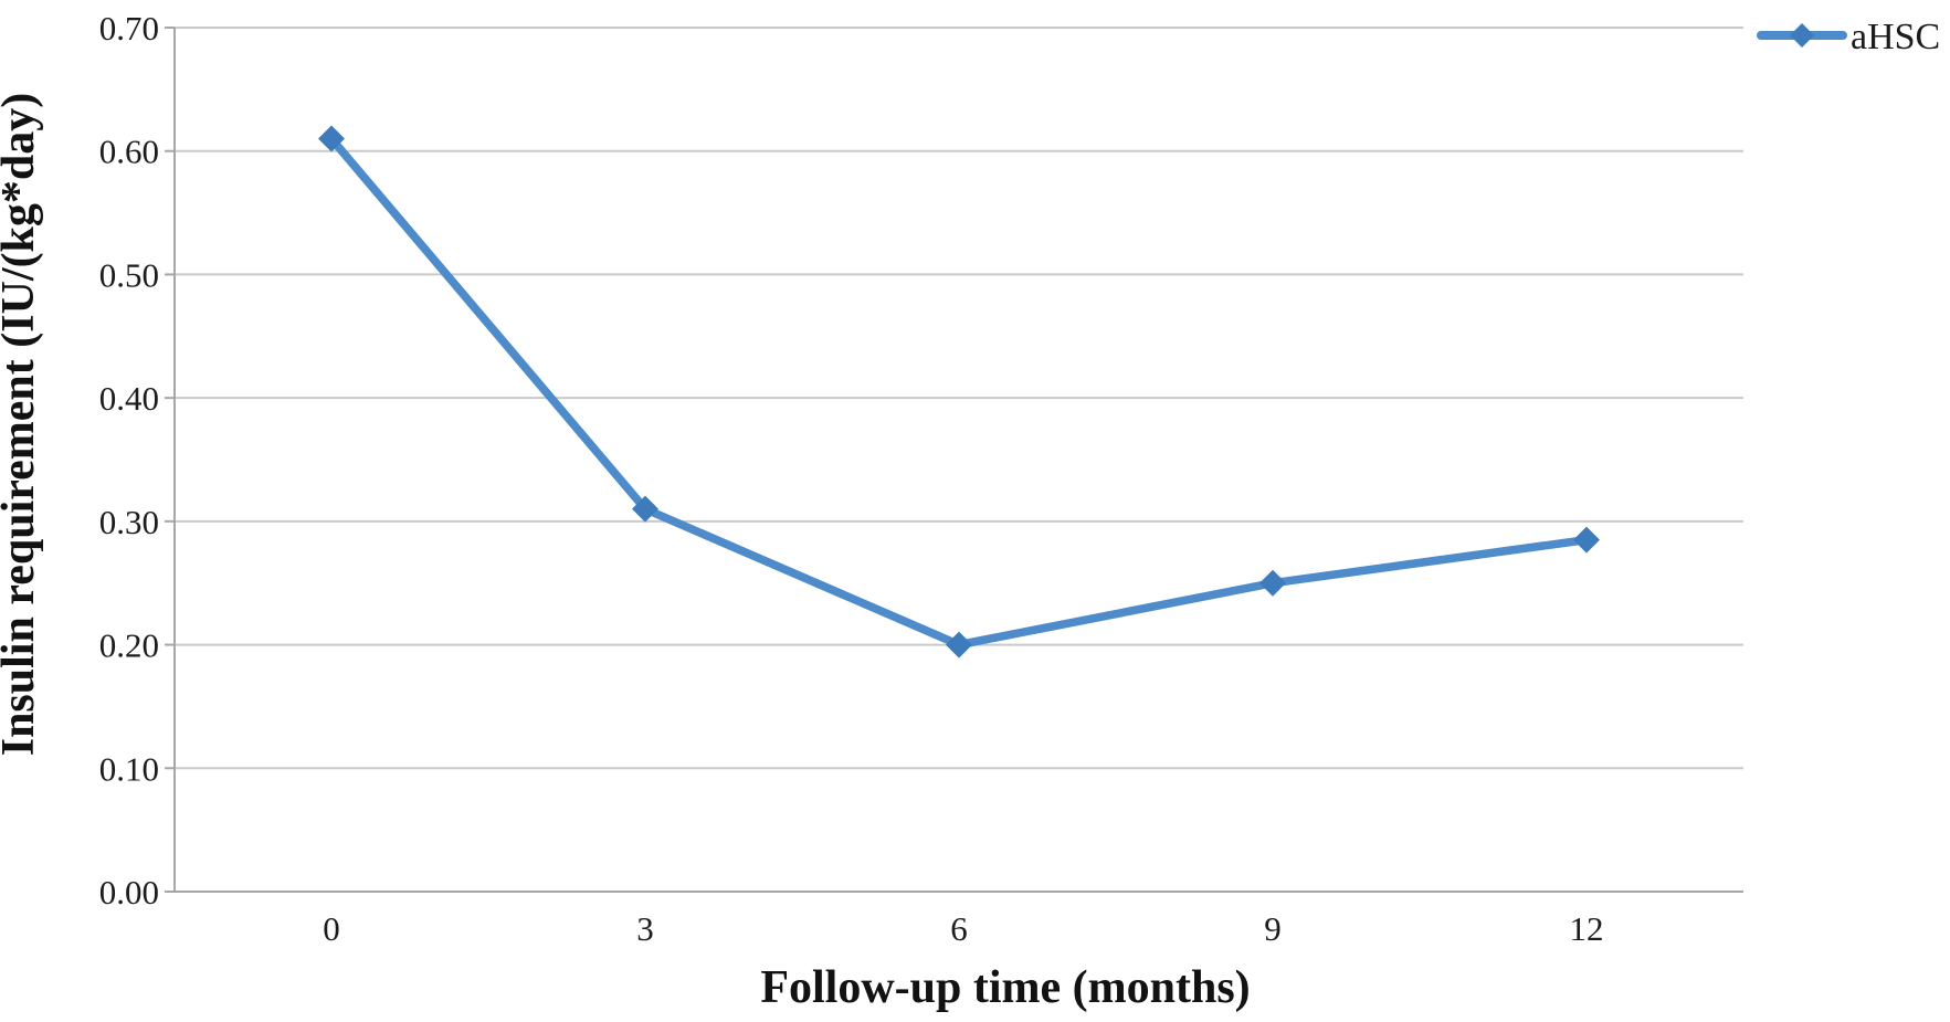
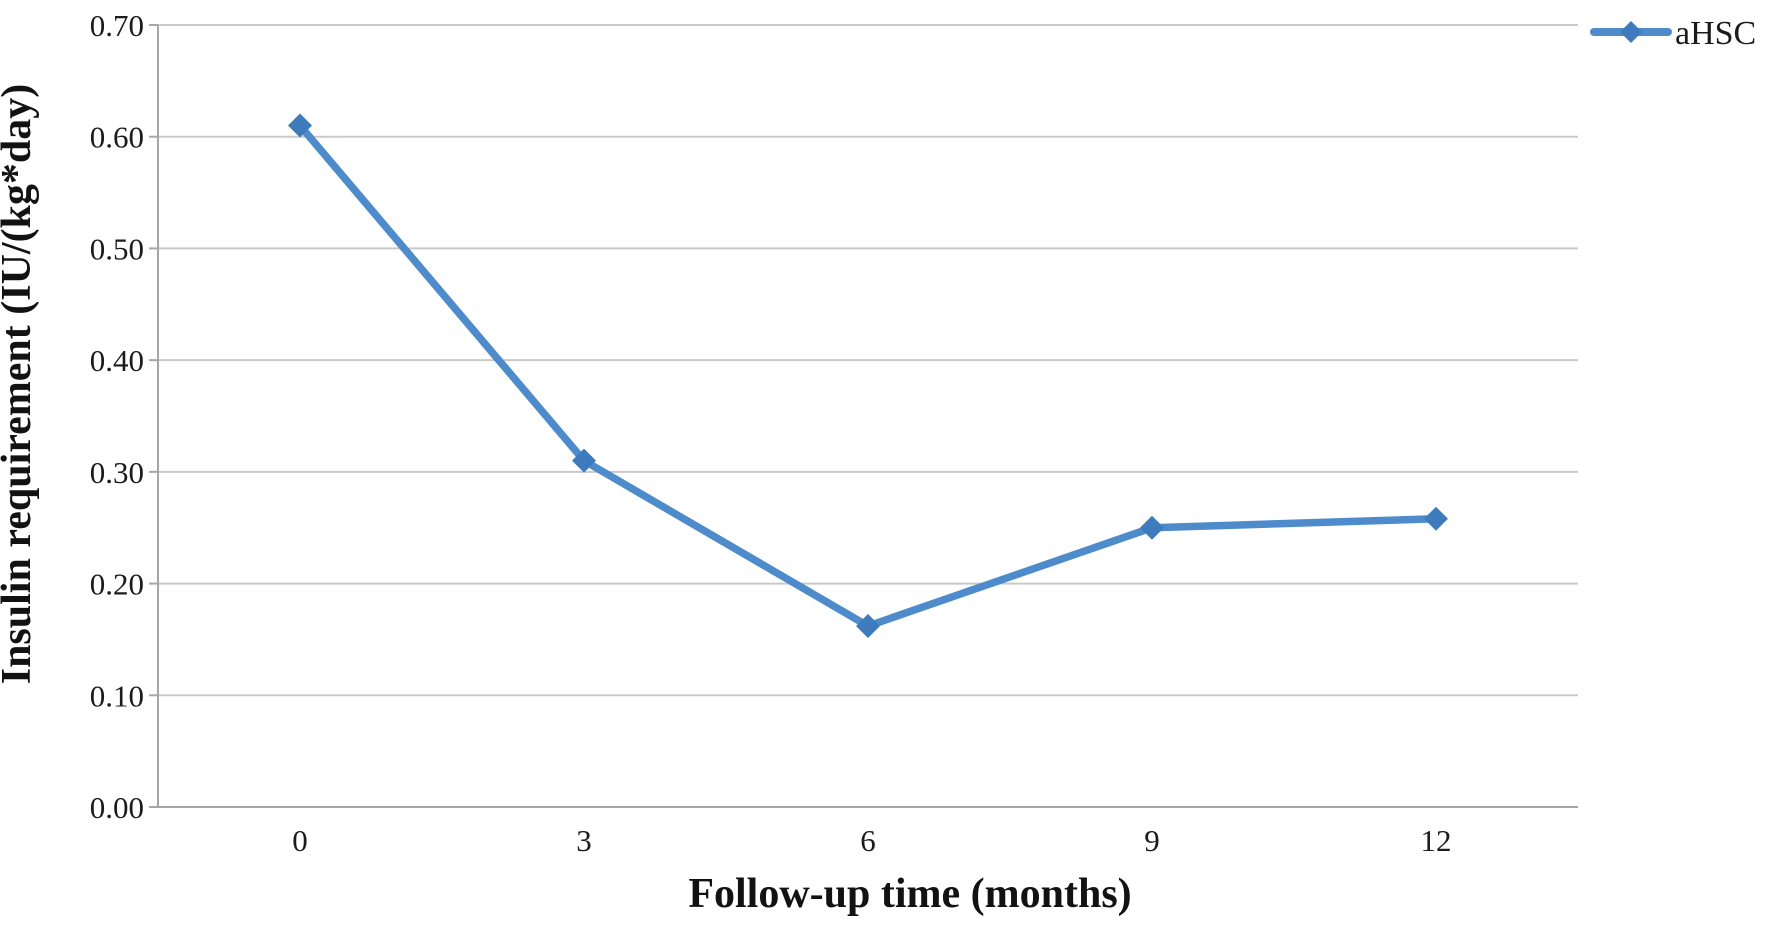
6: 0.200 -> 0.162
12: 0.285 -> 0.258
